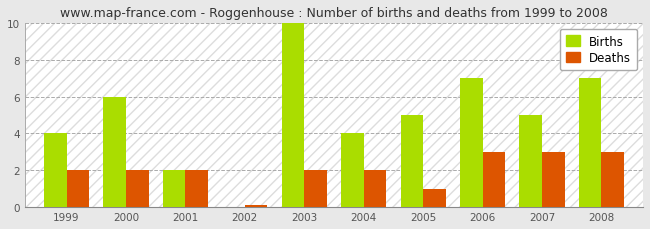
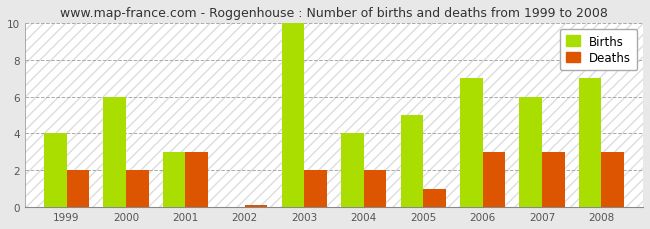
Births/2001: 2 -> 3
Deaths/2001: 2.0 -> 3.0
Births/2007: 5 -> 6
